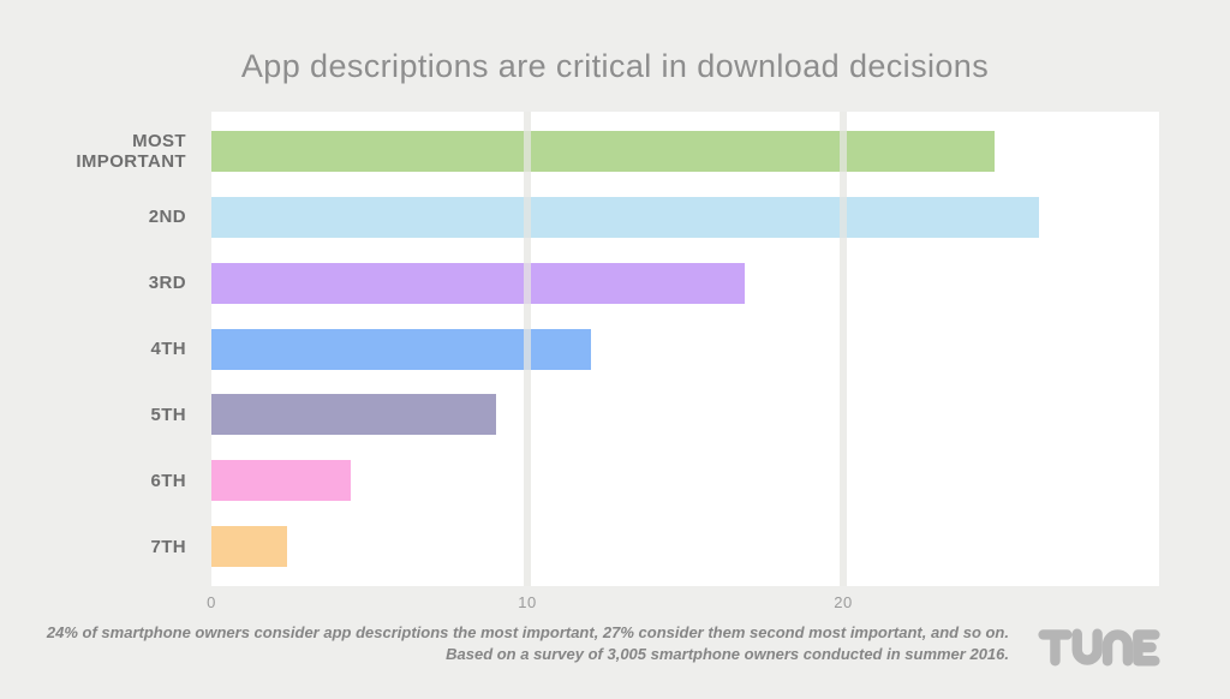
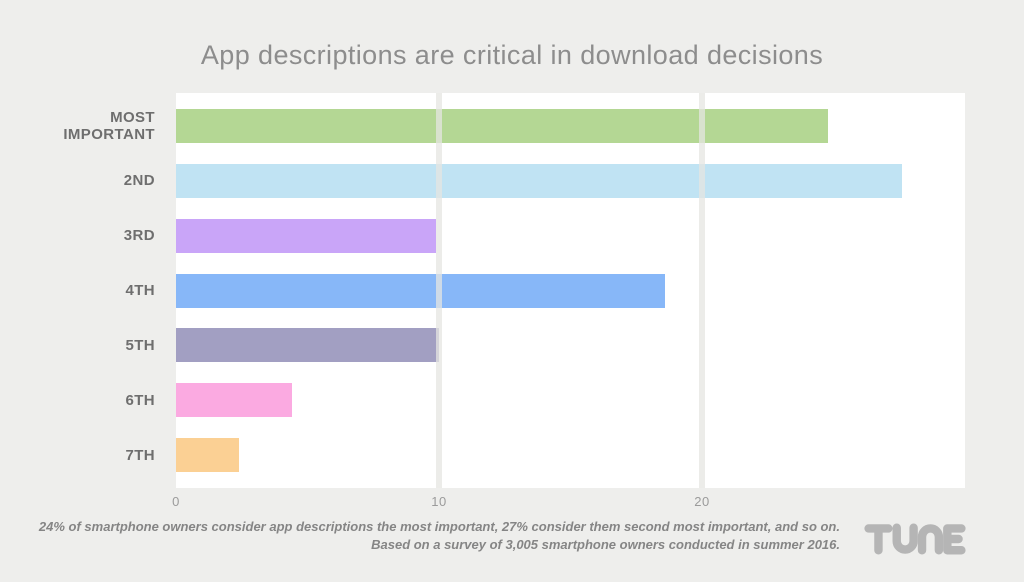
2ND: 26.2 -> 27.6
3RD: 16.9 -> 9.9
4TH: 12.0 -> 18.6
5TH: 9.0 -> 10.0
